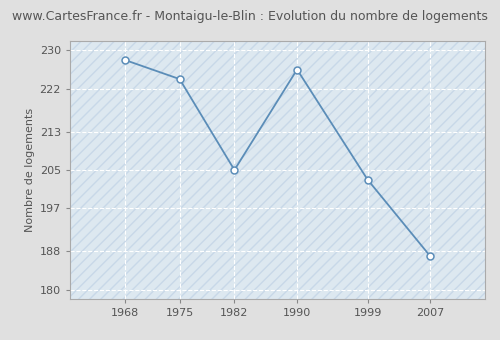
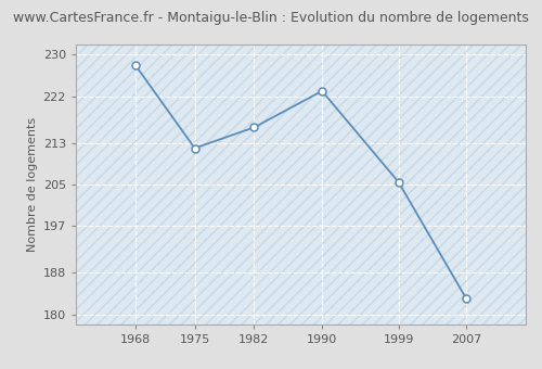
1975: 224.0 -> 212.0
1982: 205.0 -> 216.0
1990: 226.0 -> 223.0
1999: 203.0 -> 205.5
2007: 187.0 -> 183.0
